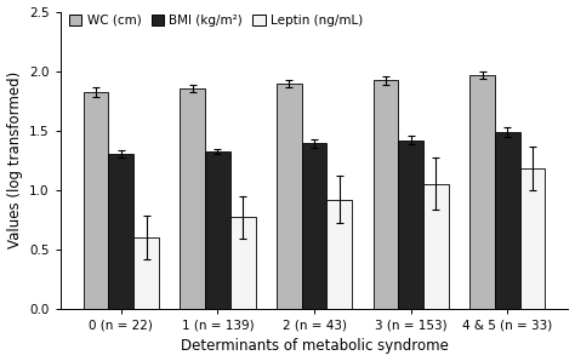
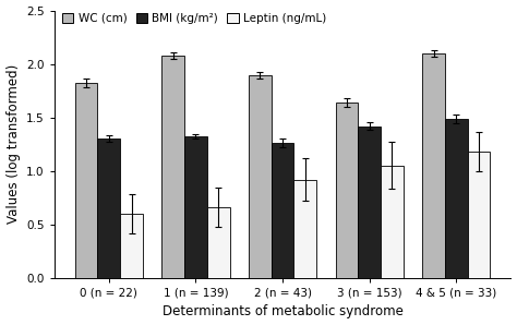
WC (cm)/1 (n = 139): 1.85 -> 2.08
Leptin (ng/mL)/1 (n = 139): 0.77 -> 0.66
BMI (kg/m²)/2 (n = 43): 1.39 -> 1.26
WC (cm)/3 (n = 153): 1.92 -> 1.64
WC (cm)/4 & 5 (n = 33): 1.97 -> 2.10
